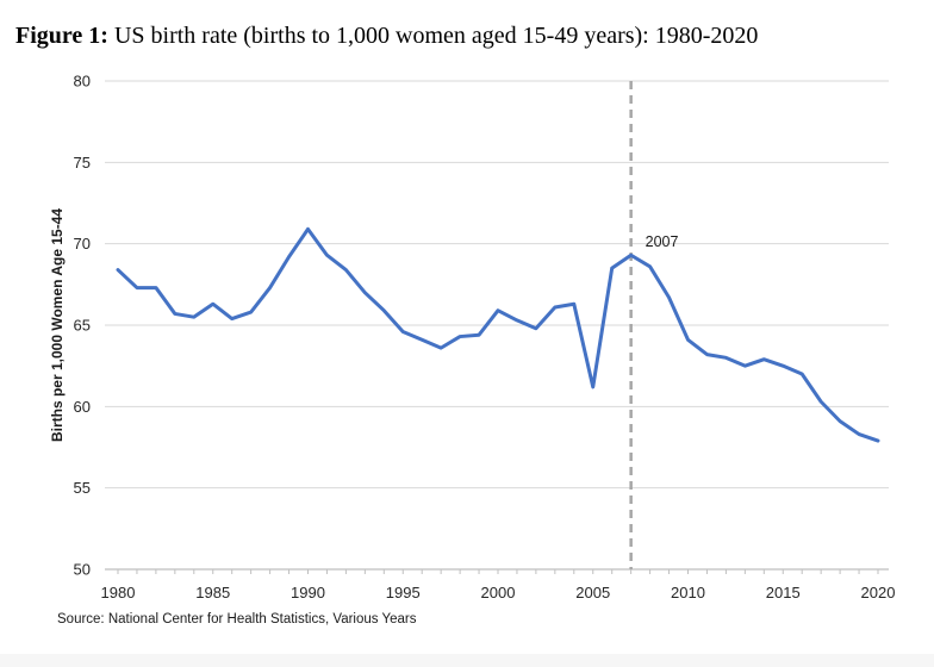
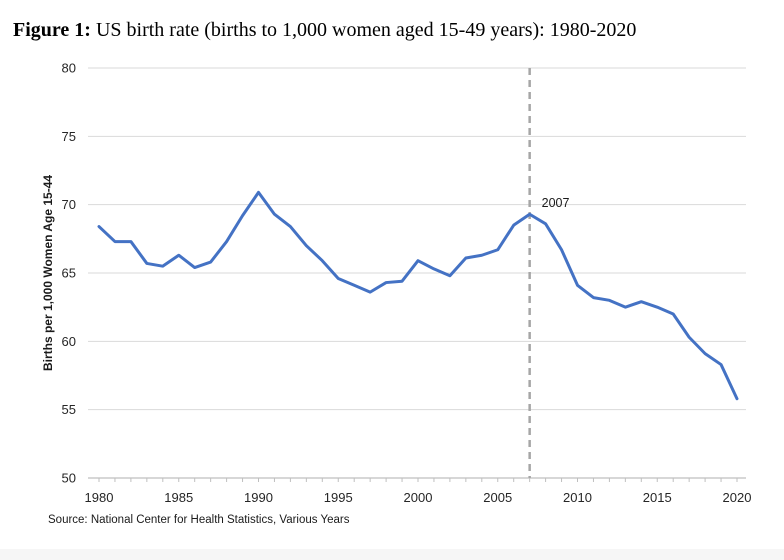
2005: 61.2 -> 66.7
2020: 57.9 -> 55.8
